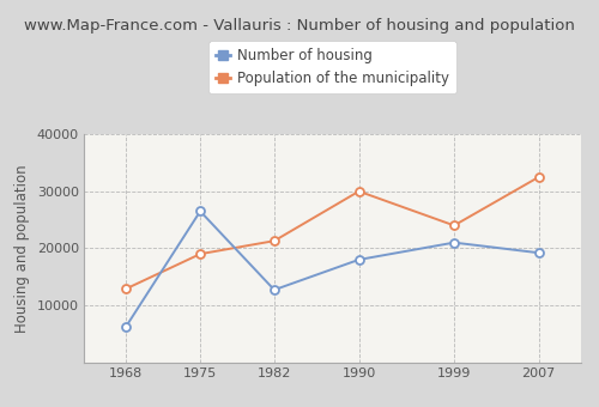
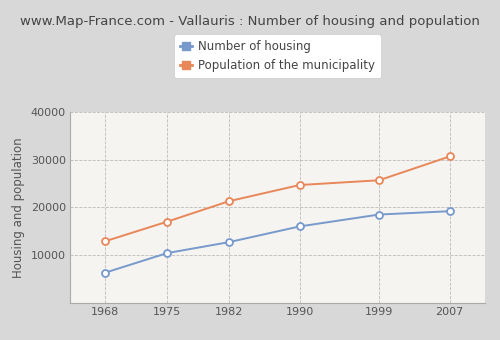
Number of housing/1975: 26500 -> 10400
Population of the municipality/1975: 19000 -> 17000
Number of housing/1990: 18000 -> 16000
Population of the municipality/1990: 30000 -> 24700
Number of housing/1999: 21000 -> 18500
Population of the municipality/1999: 24000 -> 25700
Population of the municipality/2007: 32500 -> 30700
